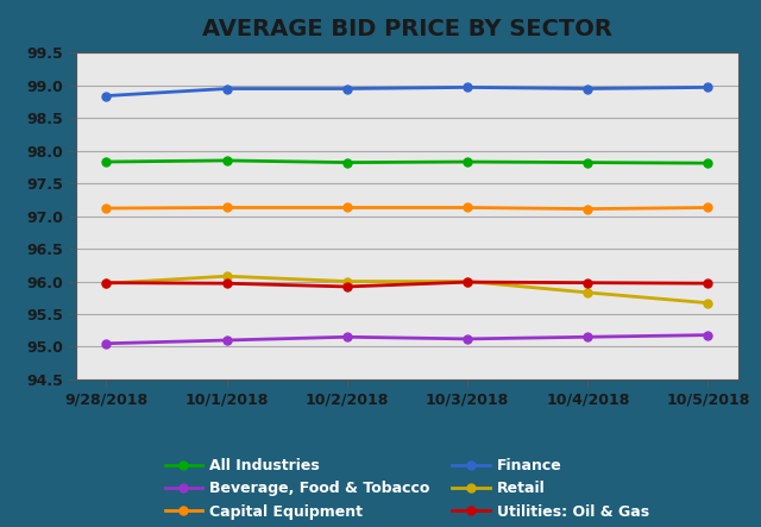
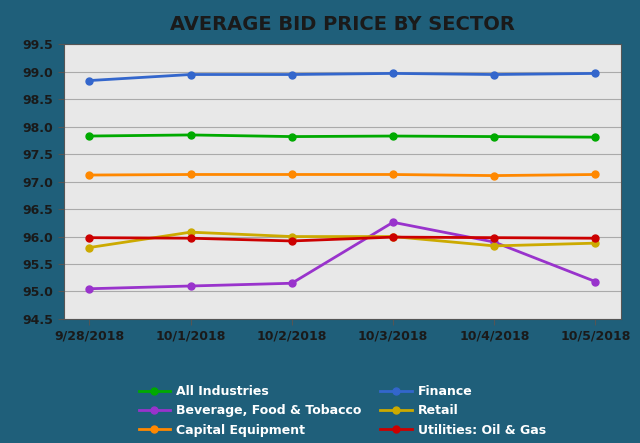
Retail/9/28/2018: 95.97 -> 95.80
Beverage, Food & Tobacco/10/3/2018: 95.12 -> 96.26
Beverage, Food & Tobacco/10/4/2018: 95.15 -> 95.90
Retail/10/5/2018: 95.67 -> 95.88
